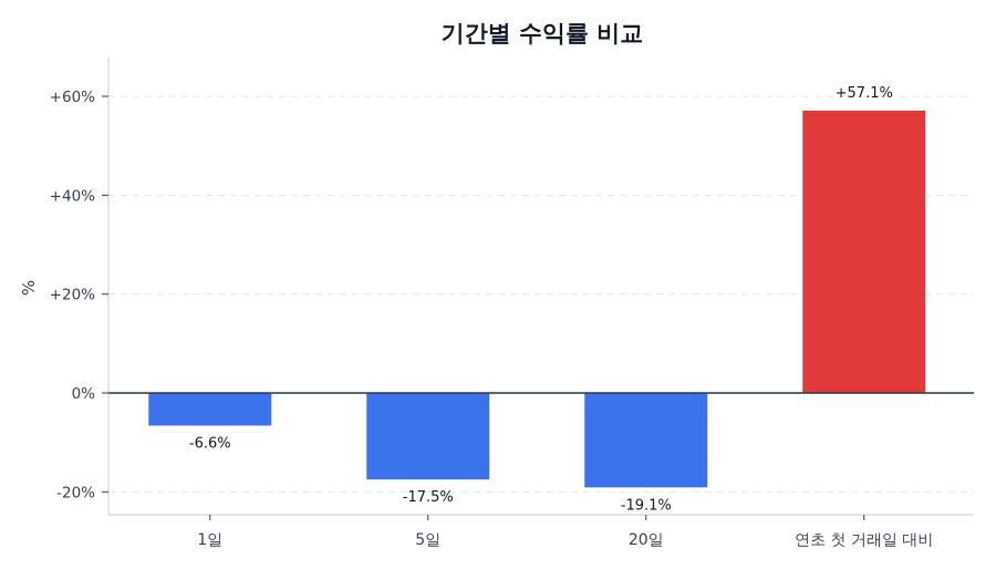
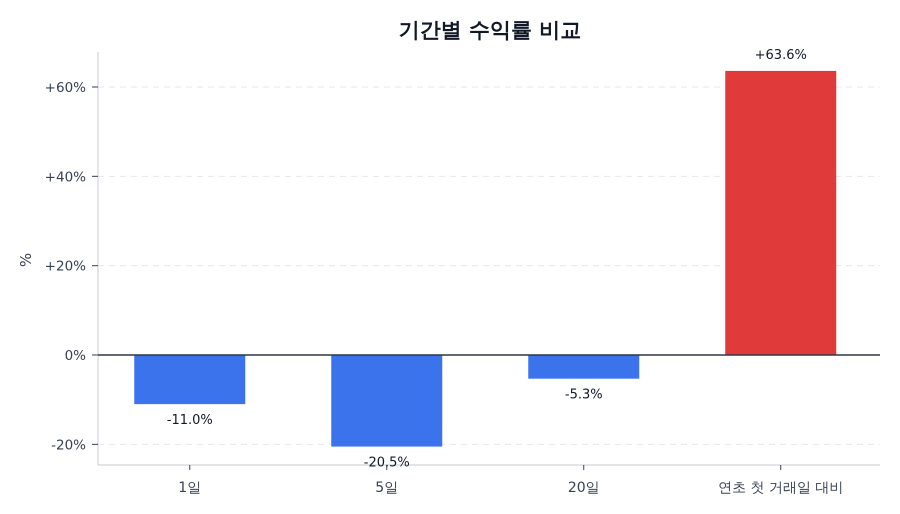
1일: -6.6% -> -11.0%
5일: -17.5% -> -20.5%
20일: -19.1% -> -5.3%
연초 첫 거래일 대비: +57.1% -> +63.6%
